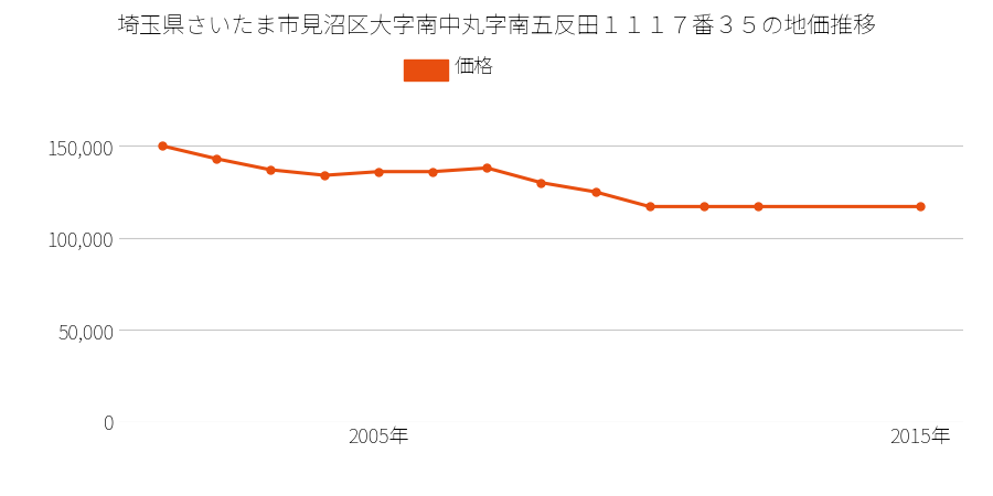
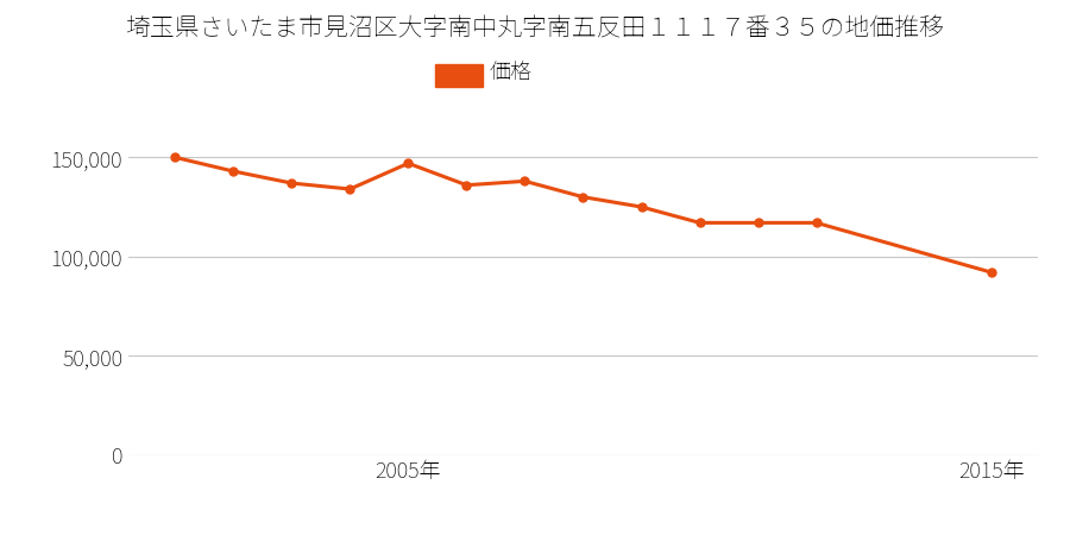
2005年: 136,000 -> 147,000
2015年: 117,000 -> 92,000
